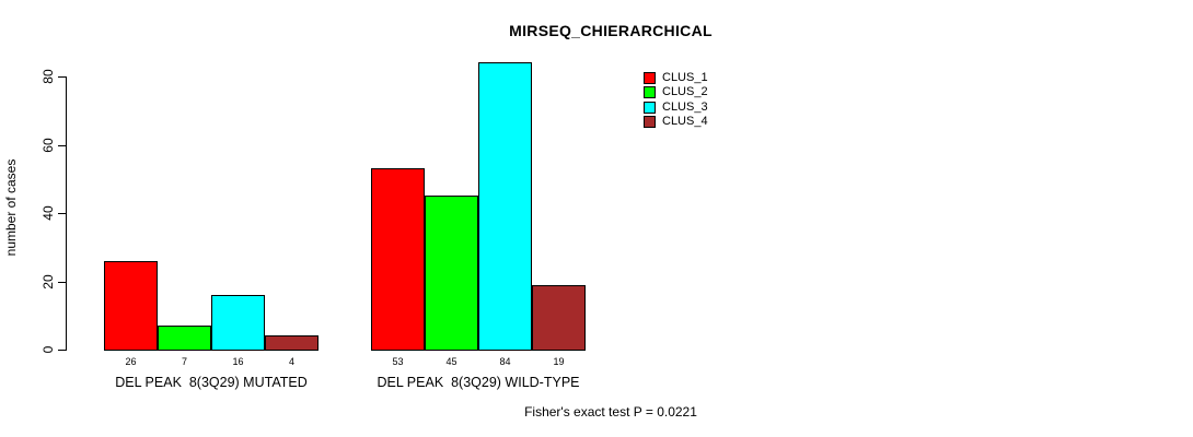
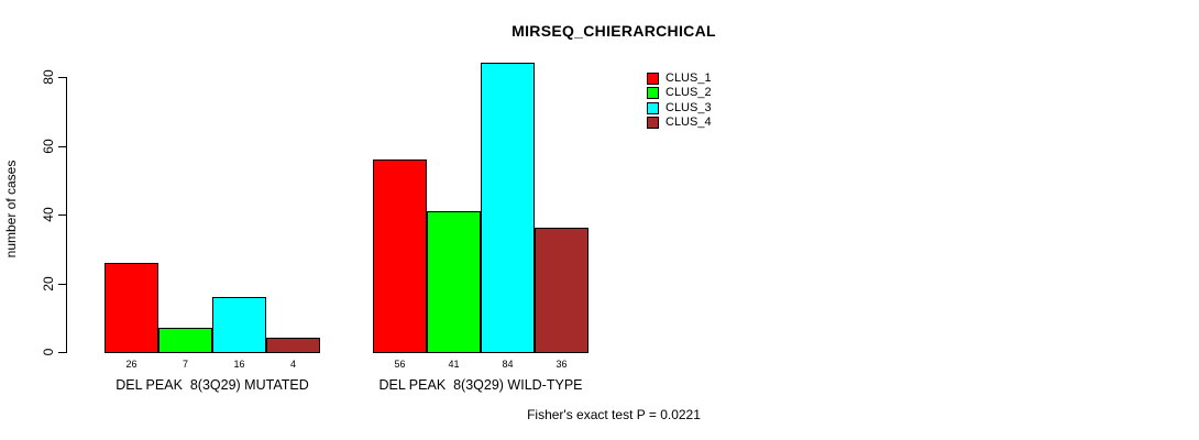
CLUS_1/DEL PEAK 8(3Q29) WILD-TYPE: 53 -> 56
CLUS_2/DEL PEAK 8(3Q29) WILD-TYPE: 45 -> 41
CLUS_4/DEL PEAK 8(3Q29) WILD-TYPE: 19 -> 36
